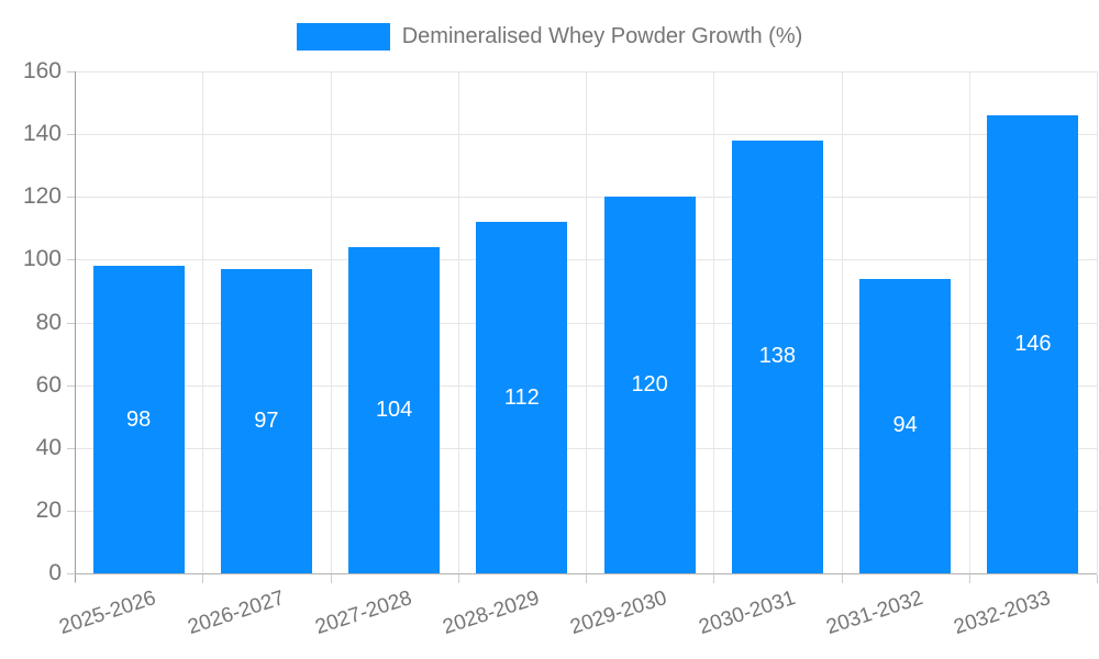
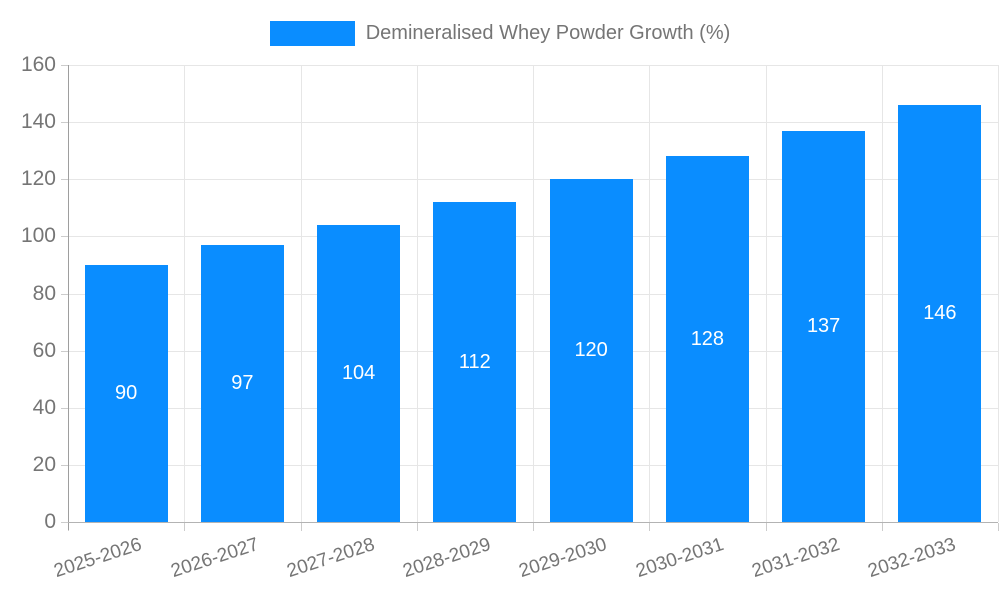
2025-2026: 98 -> 90
2030-2031: 138 -> 128
2031-2032: 94 -> 137
